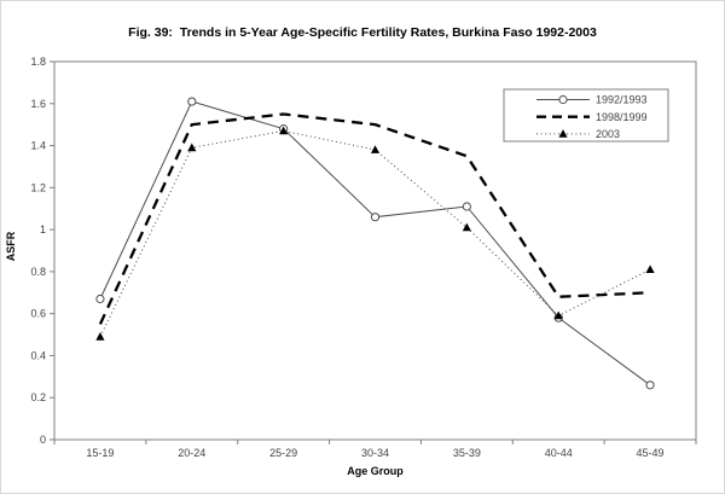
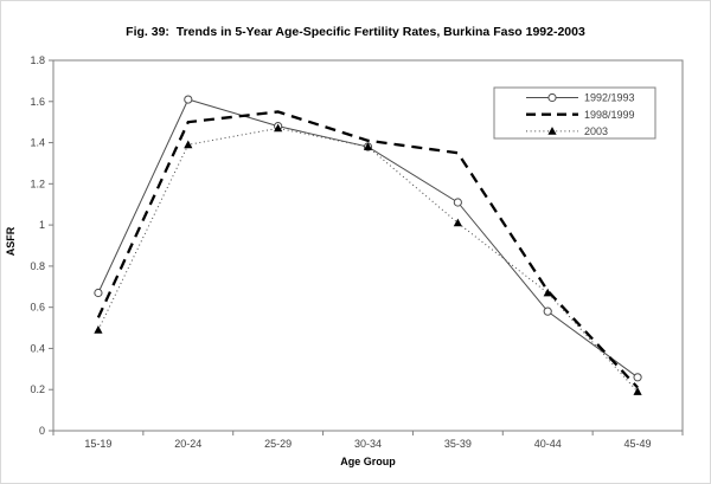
1992/1993/30-34: 1.06 -> 1.38
1998/1999/30-34: 1.50 -> 1.41
2003/40-44: 0.59 -> 0.67
1998/1999/45-49: 0.70 -> 0.21
2003/45-49: 0.81 -> 0.19
